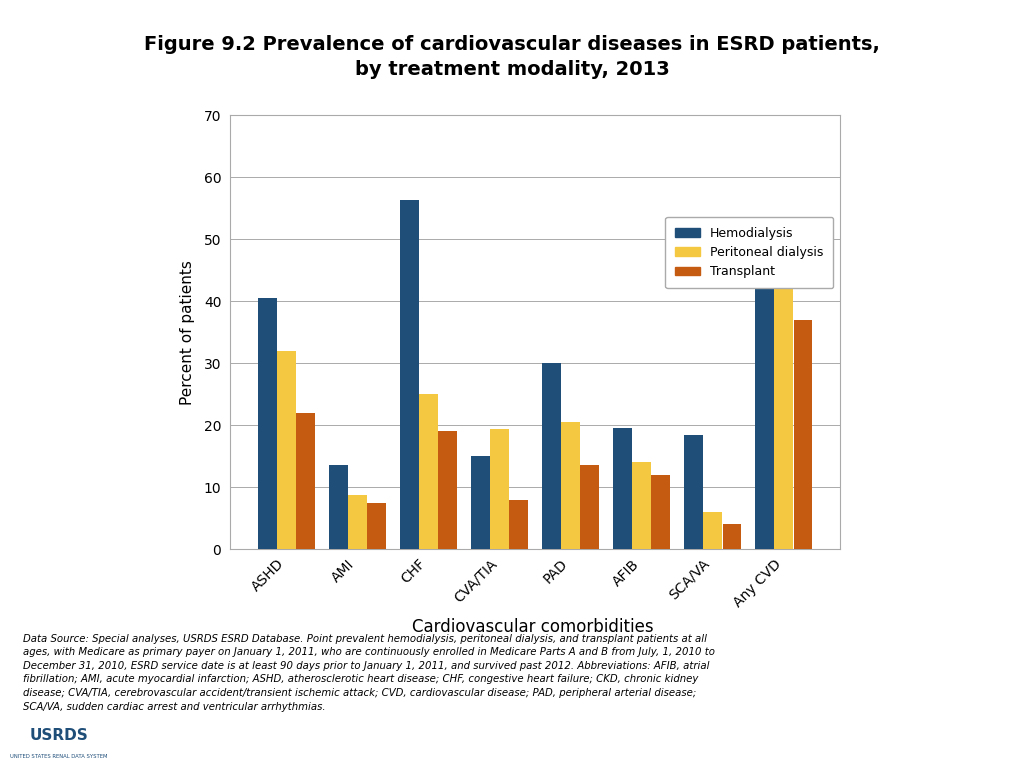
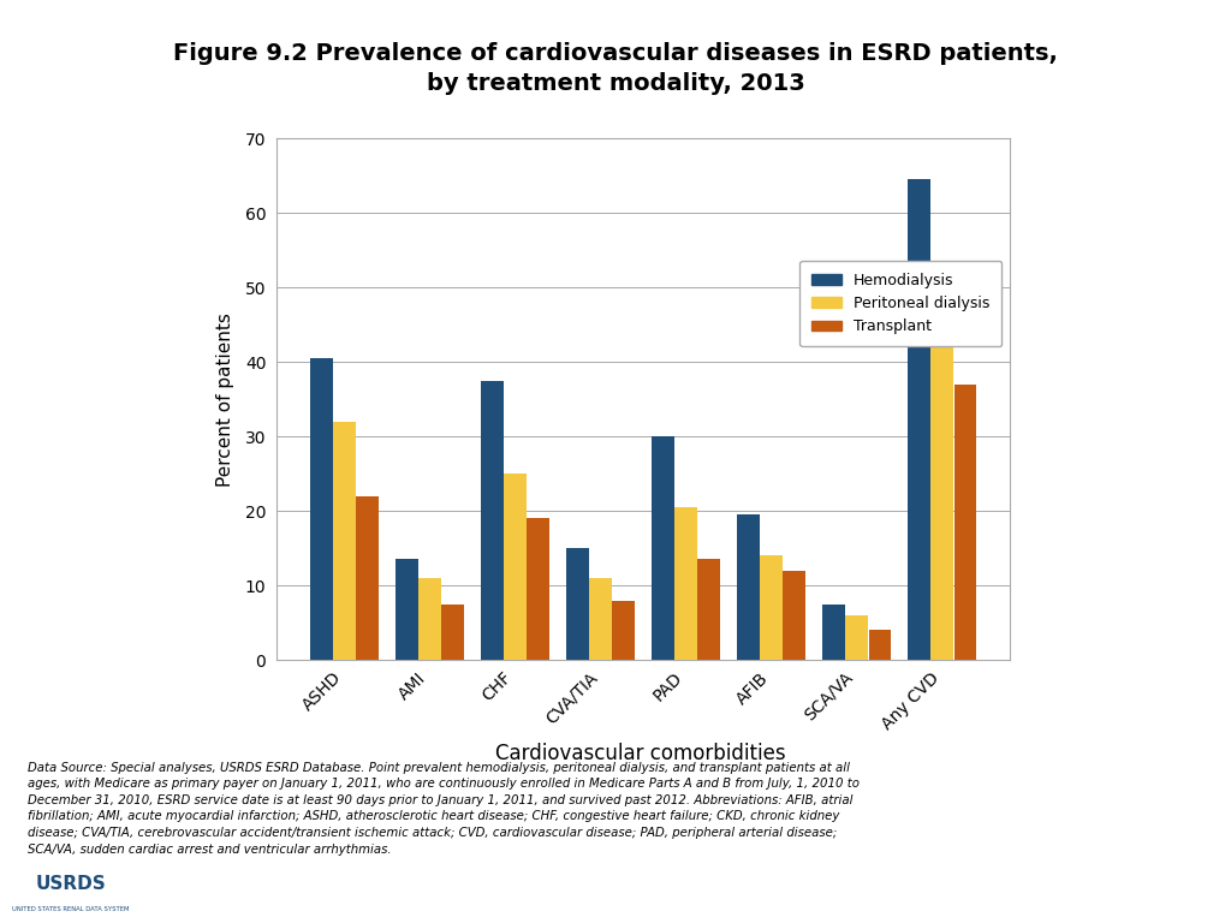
Peritoneal dialysis/AMI: 8.8 -> 11.0
Hemodialysis/CHF: 56.4 -> 37.5
Peritoneal dialysis/CVA/TIA: 19.4 -> 11.0
Hemodialysis/SCA/VA: 18.4 -> 7.5
Hemodialysis/Any CVD: 53.0 -> 64.5
